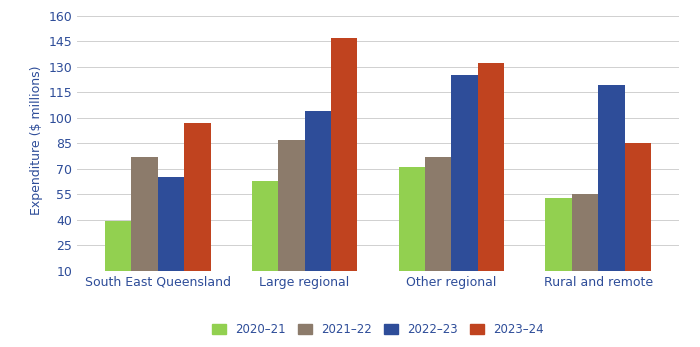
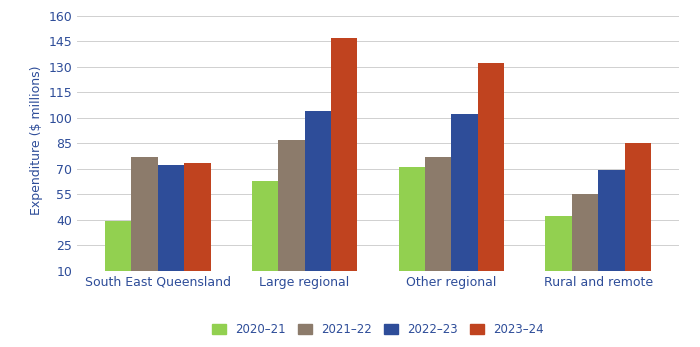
2022–23/South East Queensland: 65 -> 72
2023–24/South East Queensland: 97 -> 73
2022–23/Other regional: 125 -> 102
2020–21/Rural and remote: 53 -> 42
2022–23/Rural and remote: 119 -> 69
